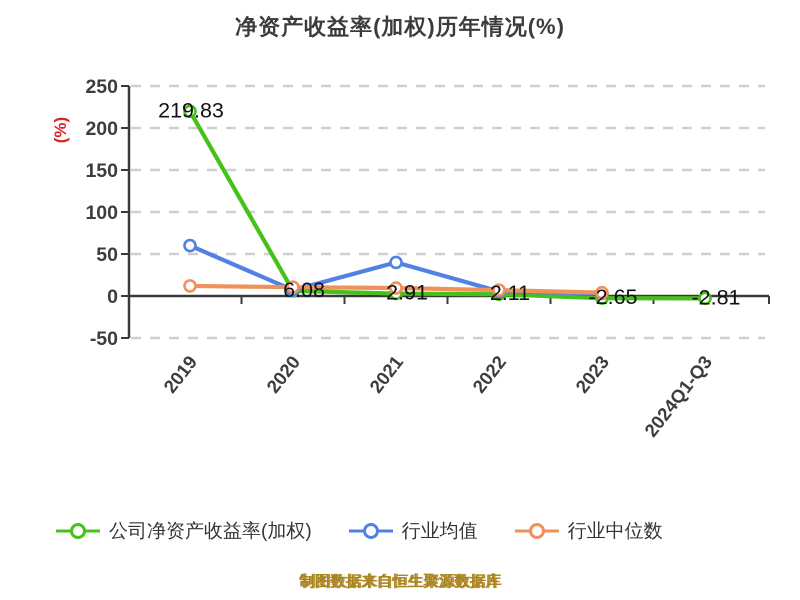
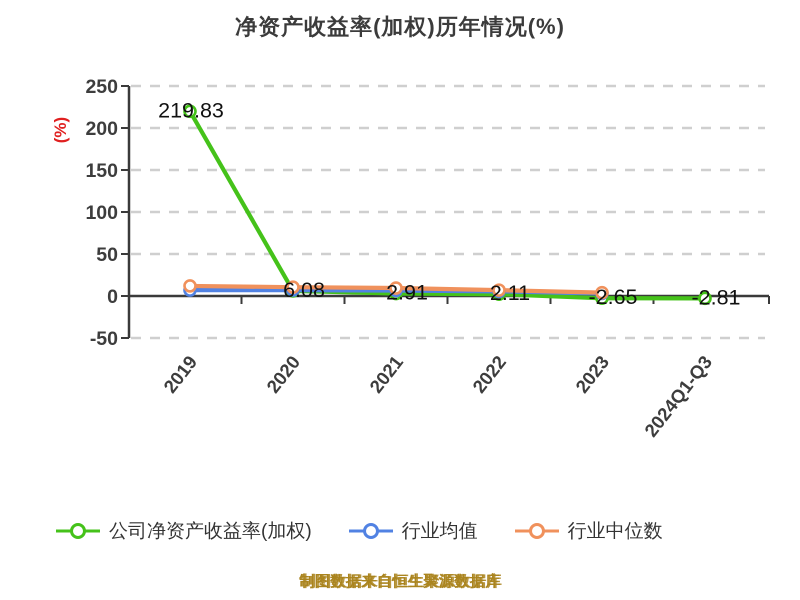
行业均值/2019: 60 -> 10
行业均值/2021: 40 -> 10
